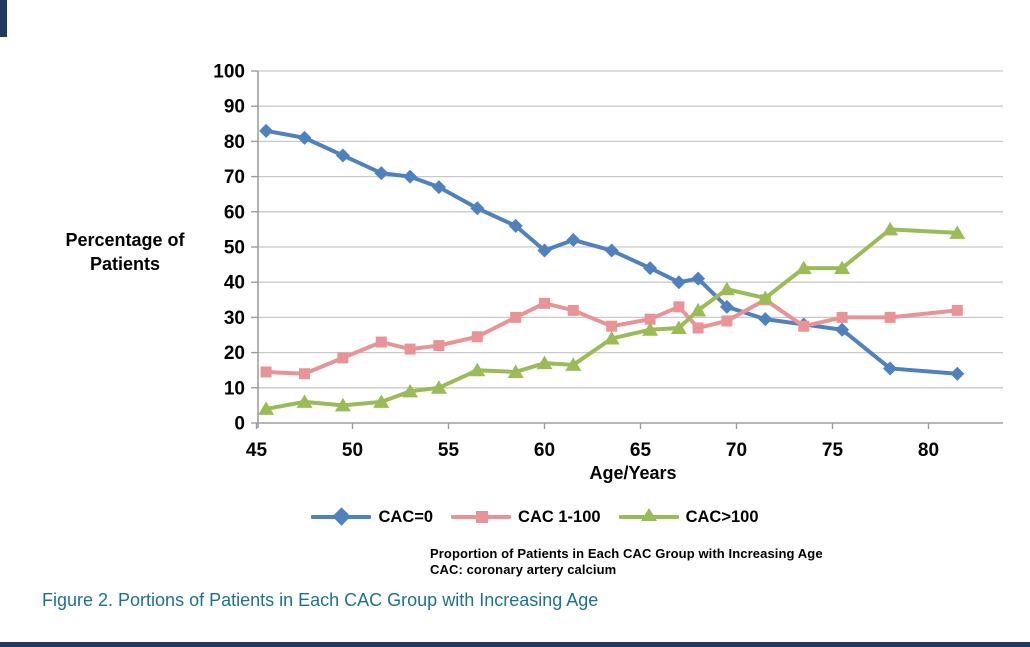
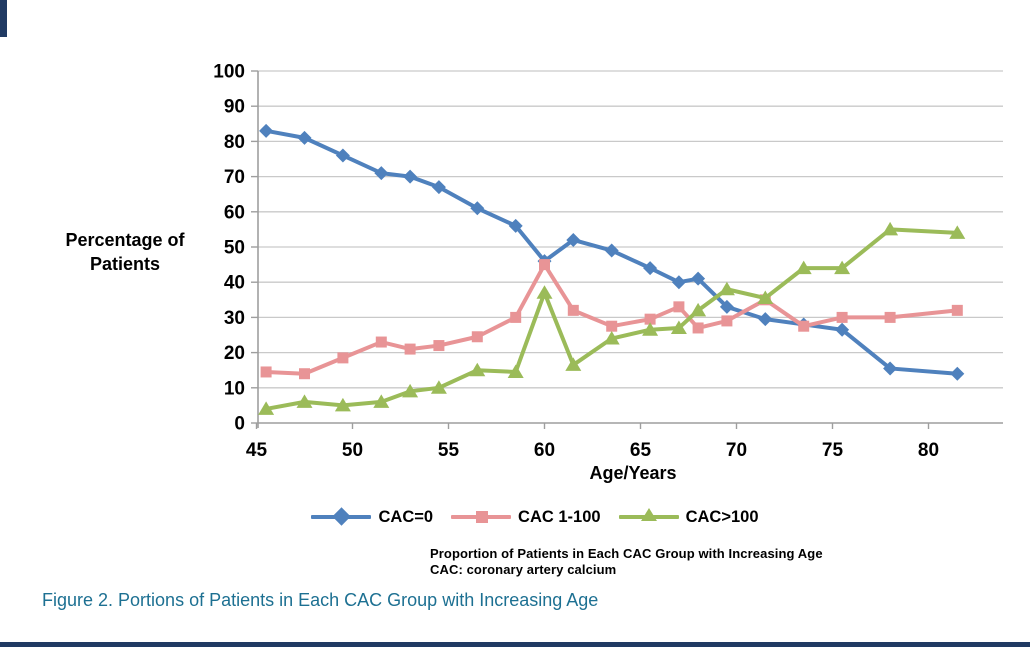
CAC=0/60: 49 -> 46
CAC 1-100/60: 34 -> 45
CAC>100/60: 17 -> 37
